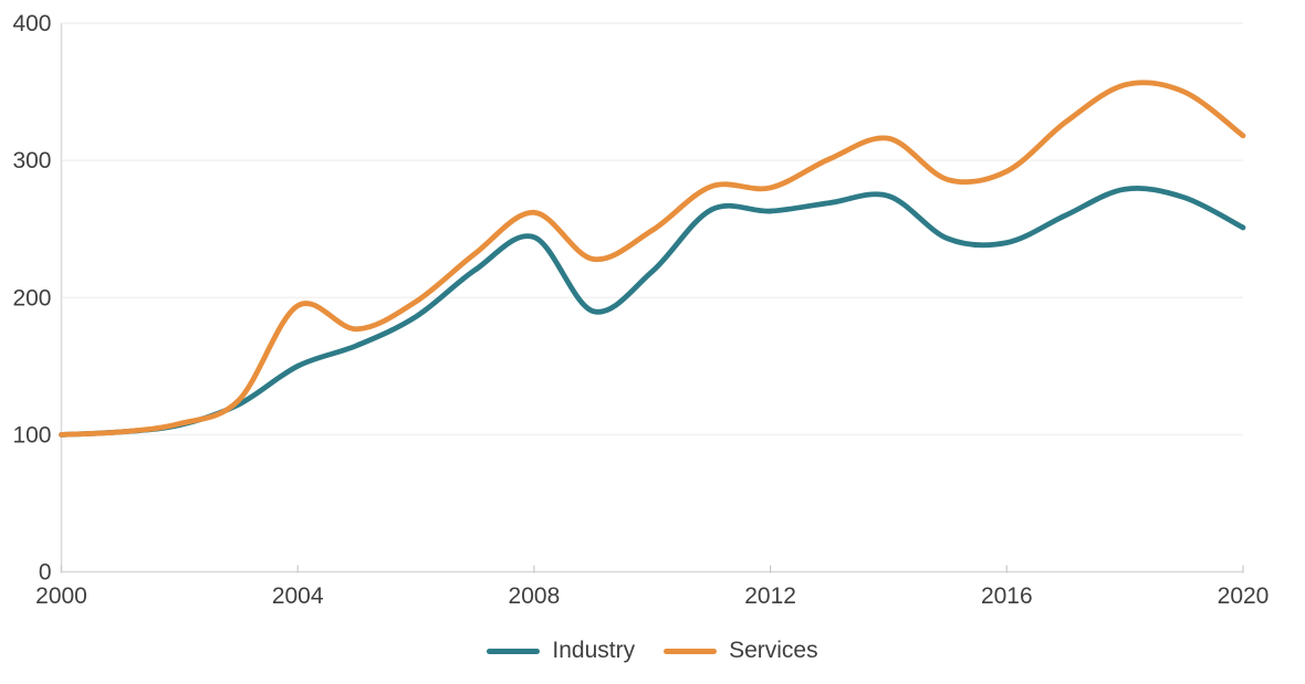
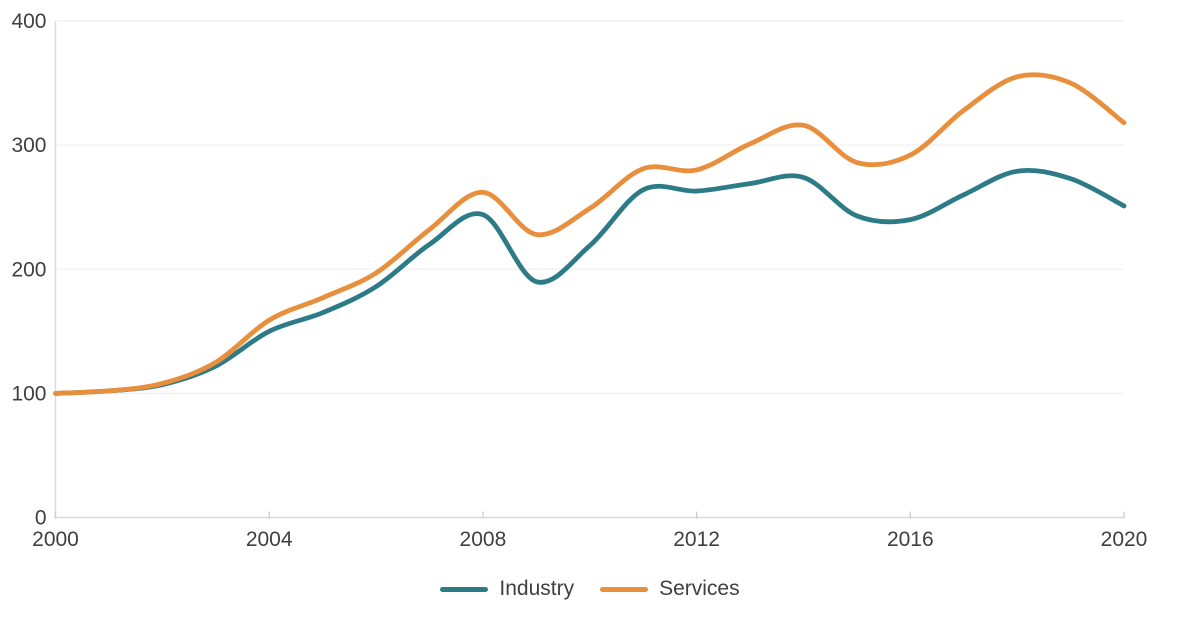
Services/2004: 194 -> 159
